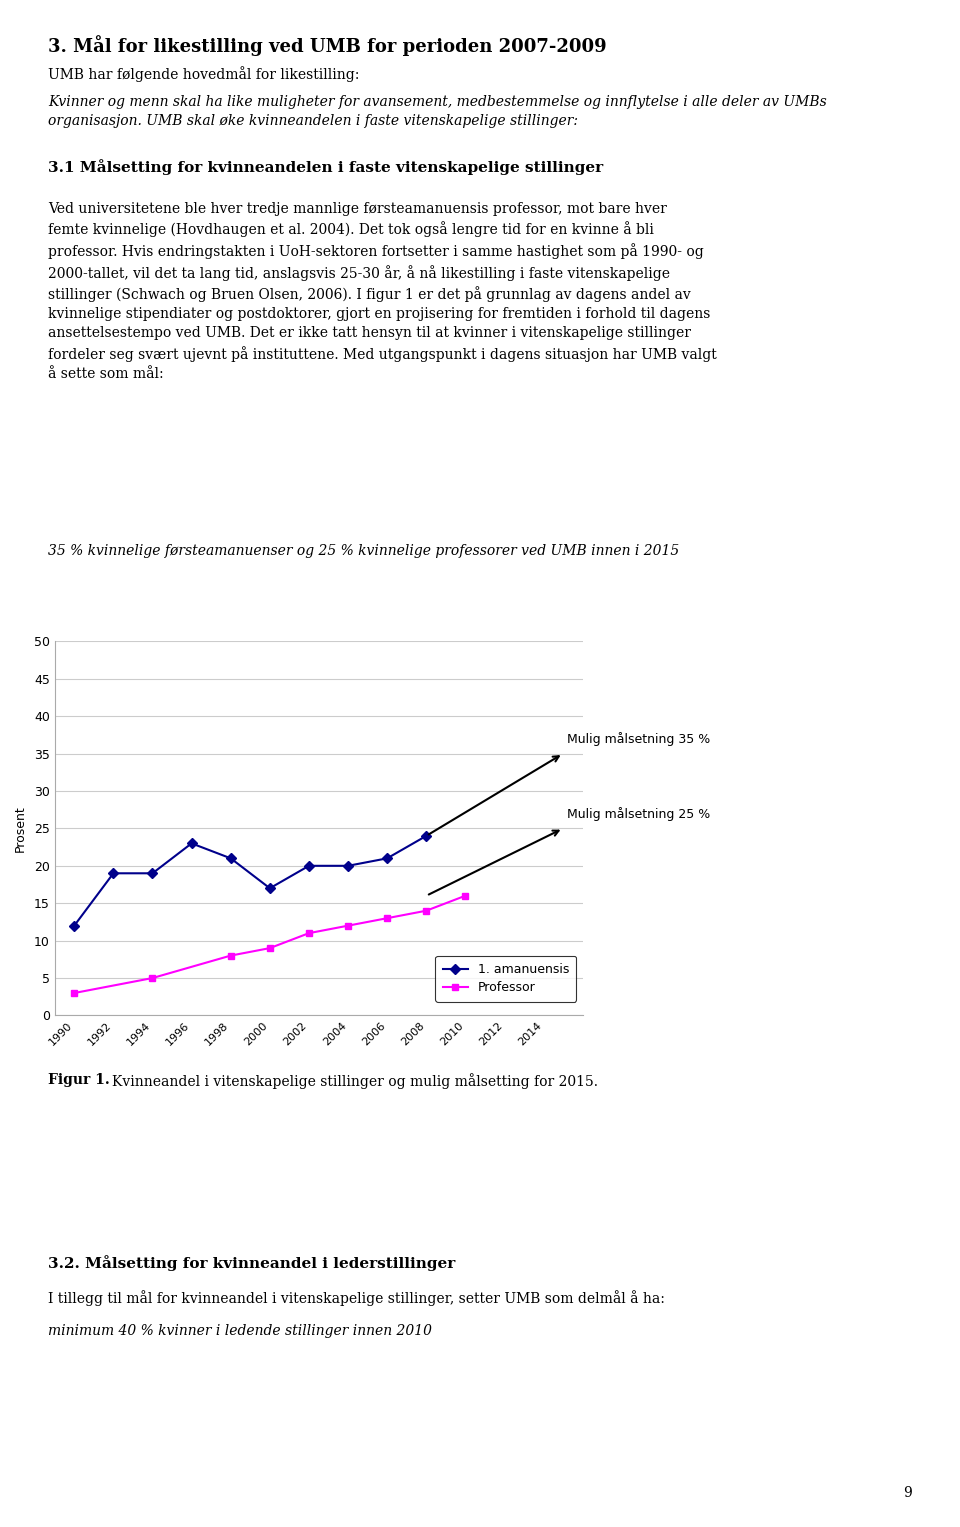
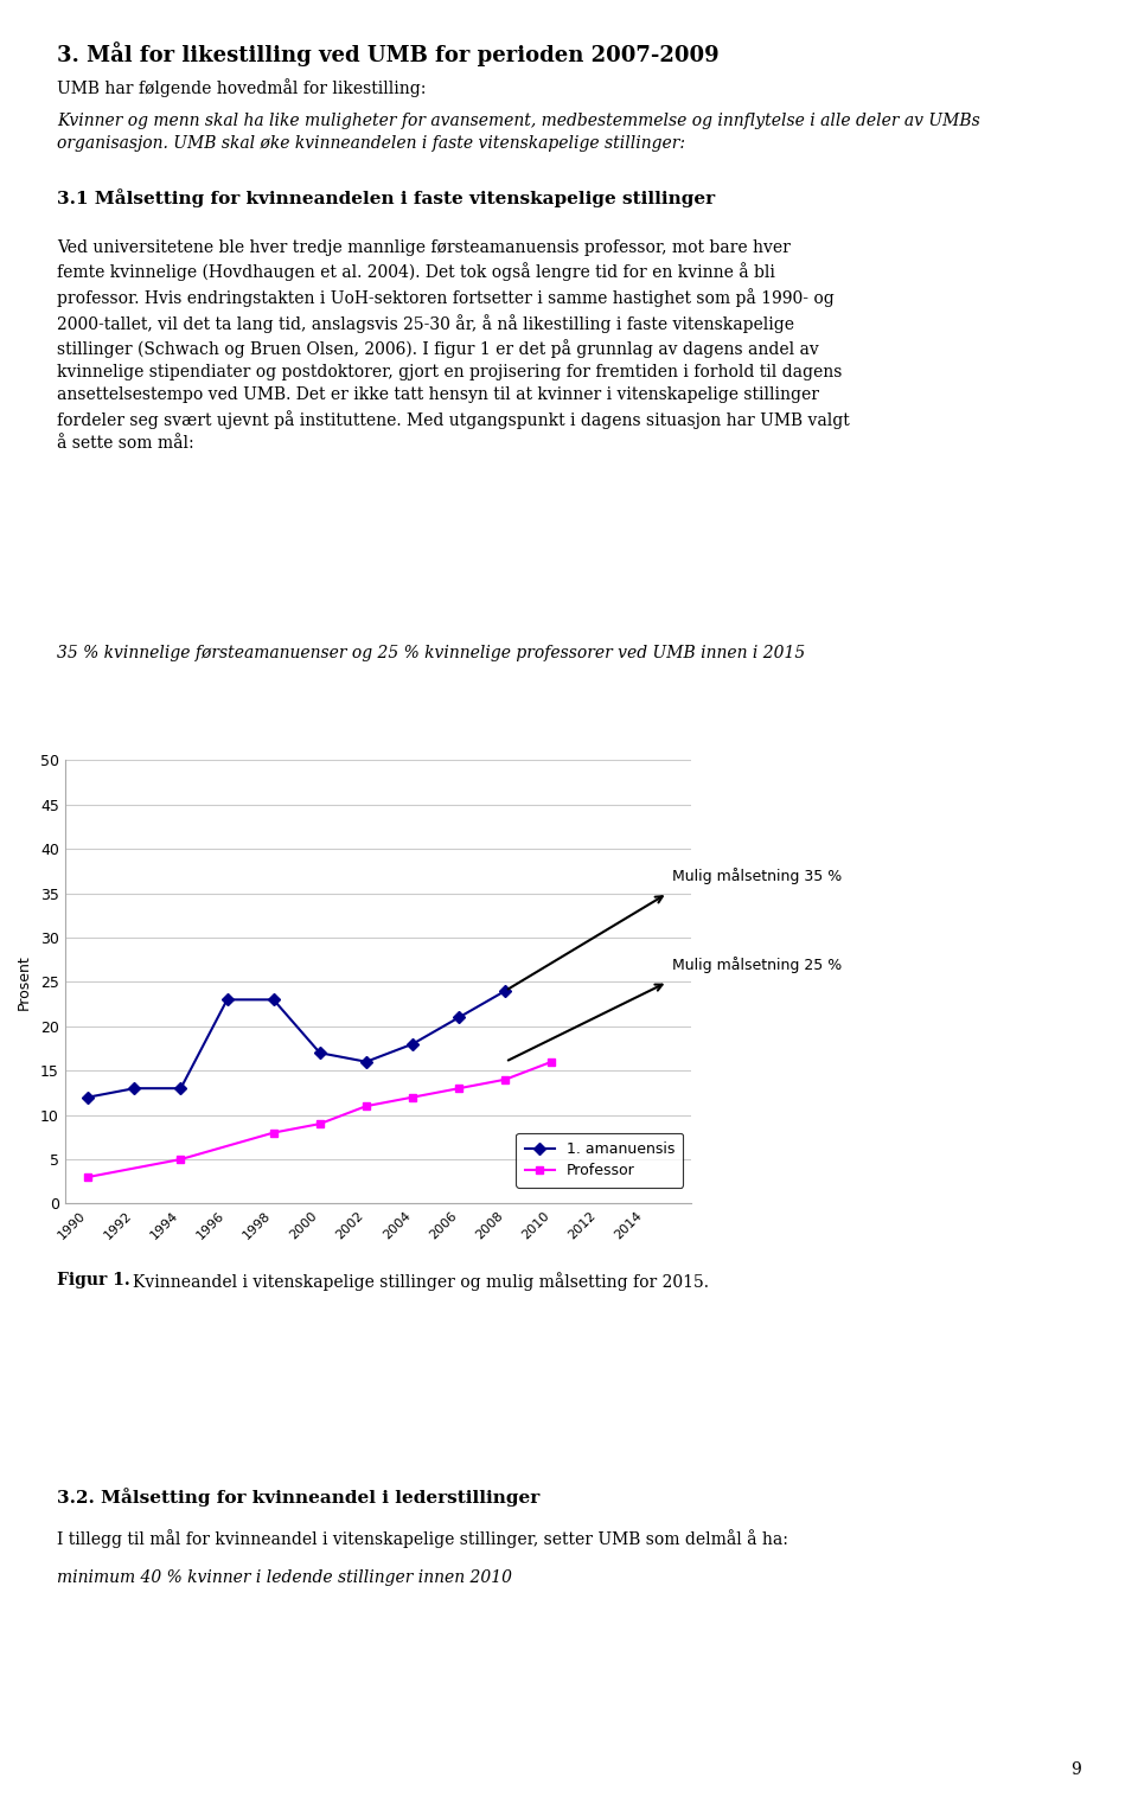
1. amanuensis/1992: 19 -> 13
1. amanuensis/1994: 19 -> 13
1. amanuensis/1998: 21 -> 23
1. amanuensis/2002: 20 -> 16
1. amanuensis/2004: 20 -> 18
